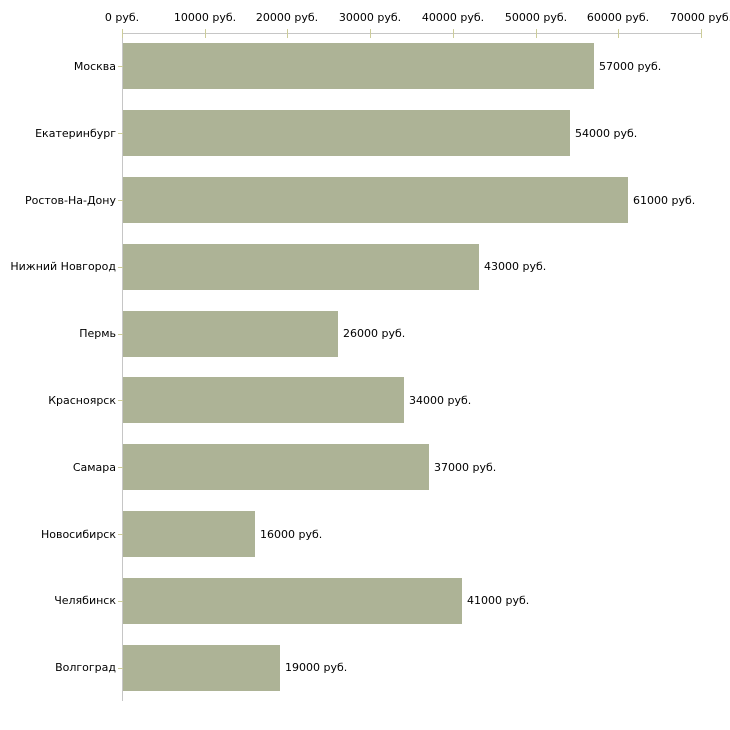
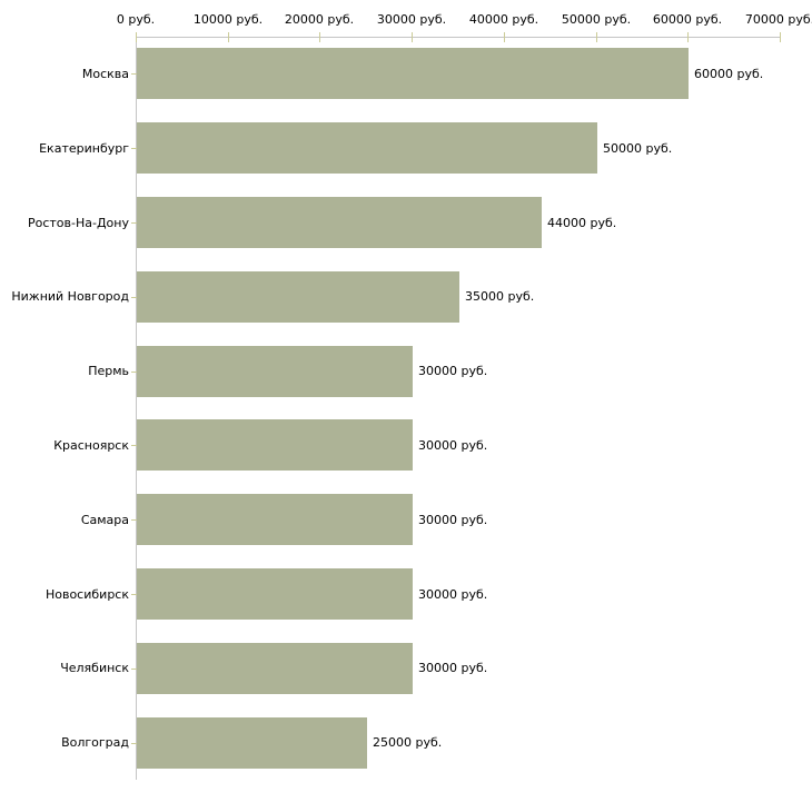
Москва: 57000 -> 60000
Екатеринбург: 54000 -> 50000
Ростов-На-Дону: 61000 -> 44000
Нижний Новгород: 43000 -> 35000
Пермь: 26000 -> 30000
Красноярск: 34000 -> 30000
Самара: 37000 -> 30000
Новосибирск: 16000 -> 30000
Челябинск: 41000 -> 30000
Волгоград: 19000 -> 25000
